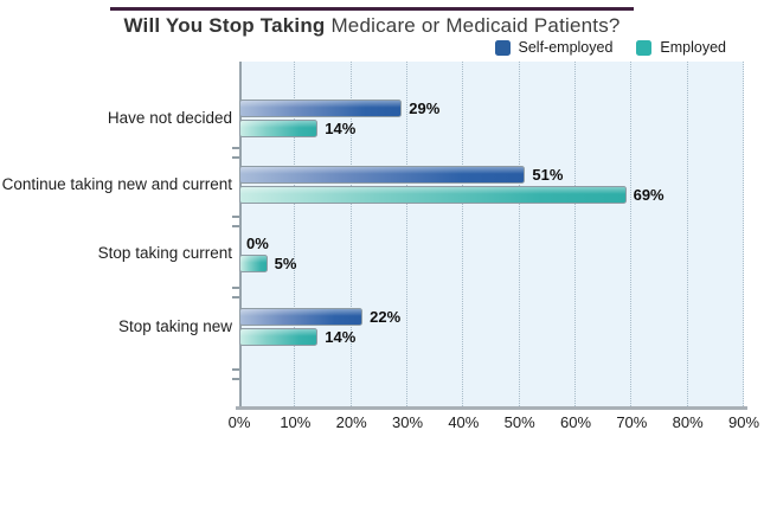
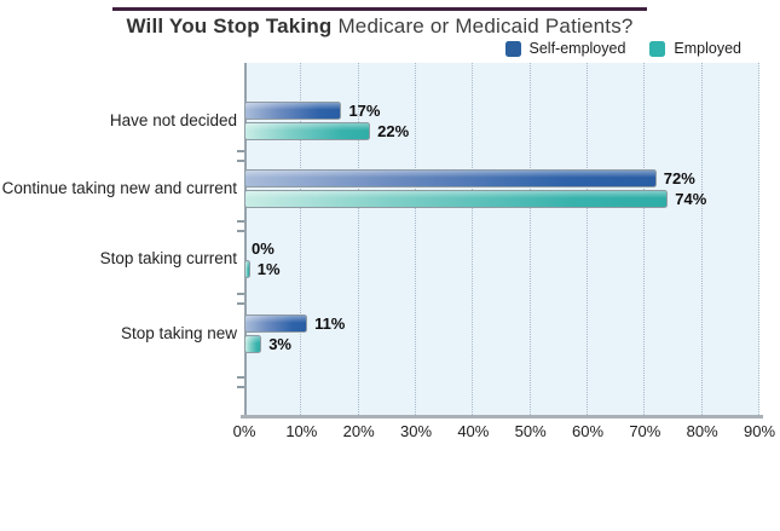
Self-employed/Have not decided: 29% -> 17%
Employed/Have not decided: 14% -> 22%
Self-employed/Continue taking new and current: 51% -> 72%
Employed/Continue taking new and current: 69% -> 74%
Employed/Stop taking current: 5% -> 1%
Self-employed/Stop taking new: 22% -> 11%
Employed/Stop taking new: 14% -> 3%
